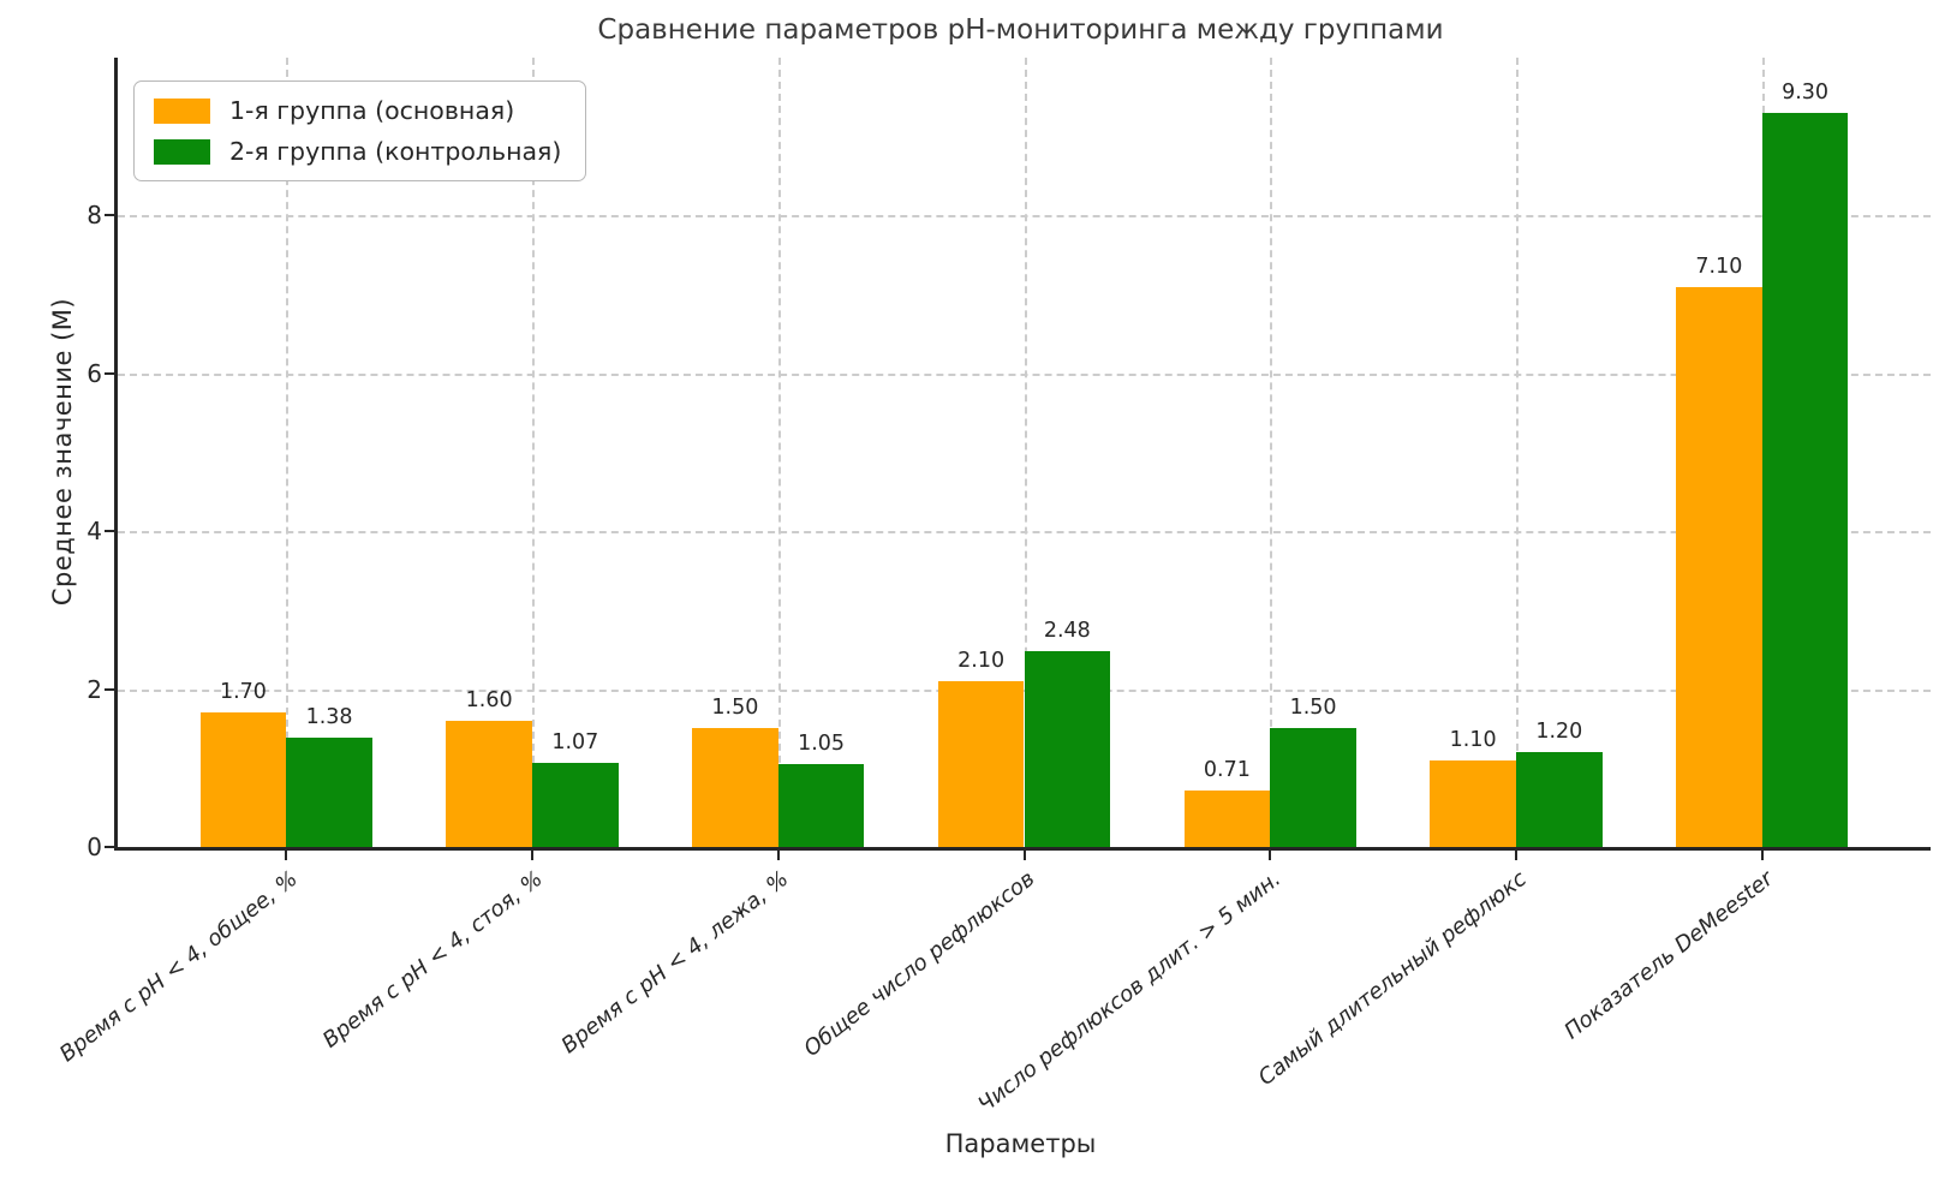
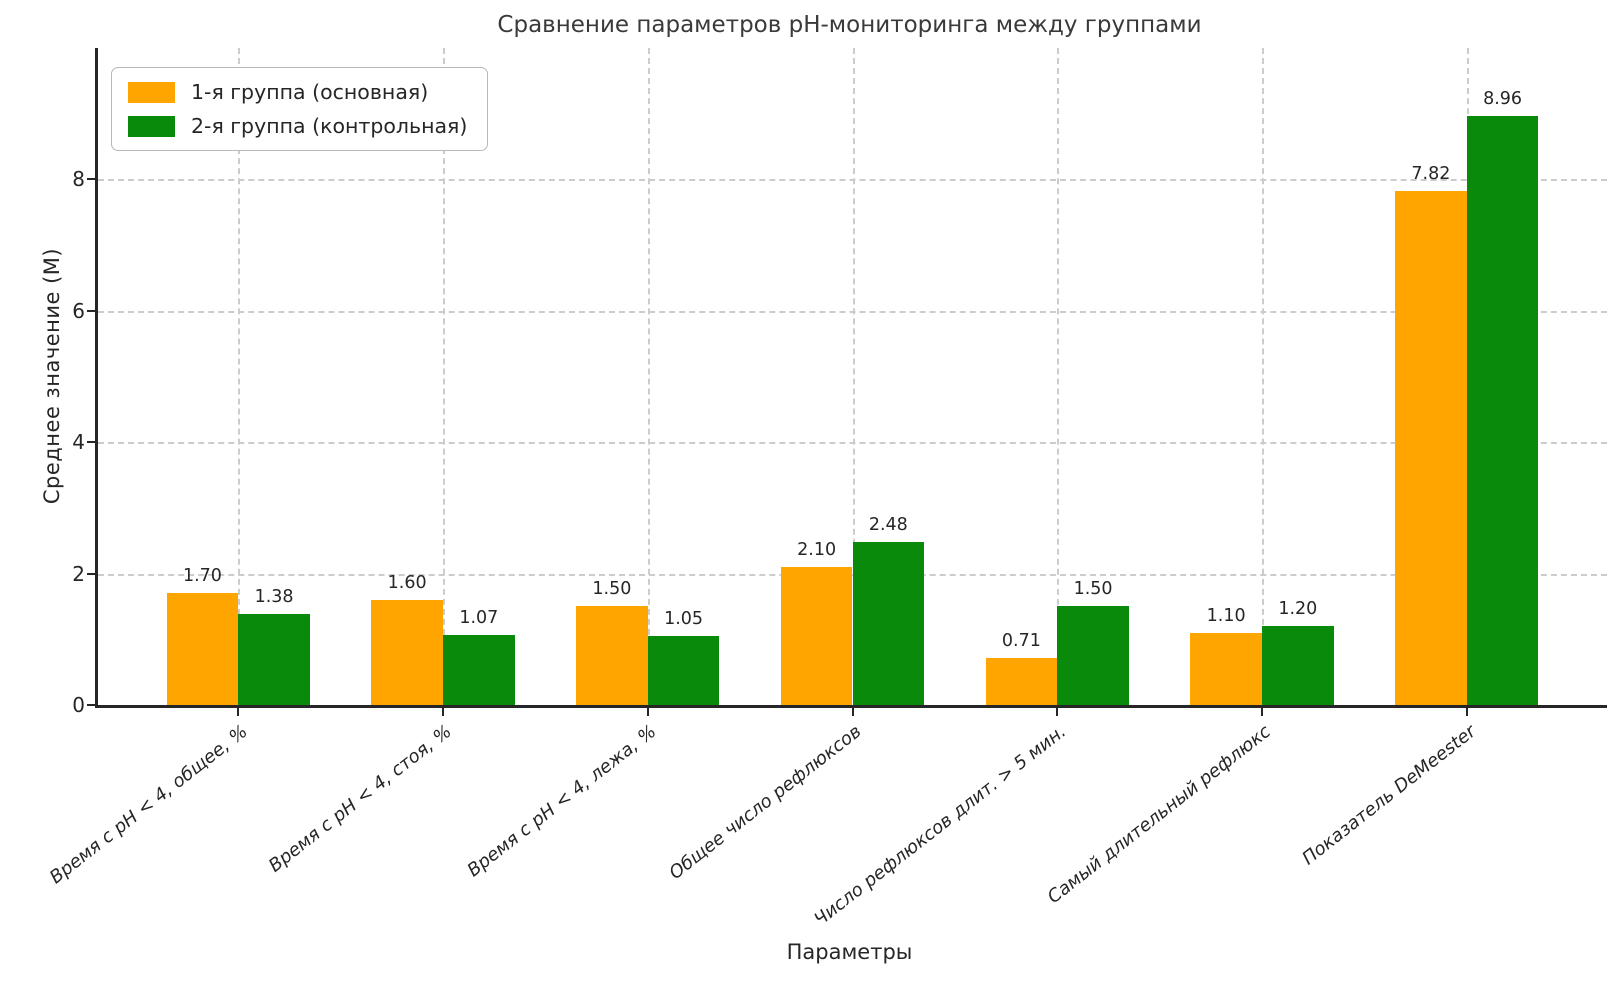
1-я группа (основная)/Показатель DeMeester: 7.10 -> 7.82
2-я группа (контрольная)/Показатель DeMeester: 9.30 -> 8.96
